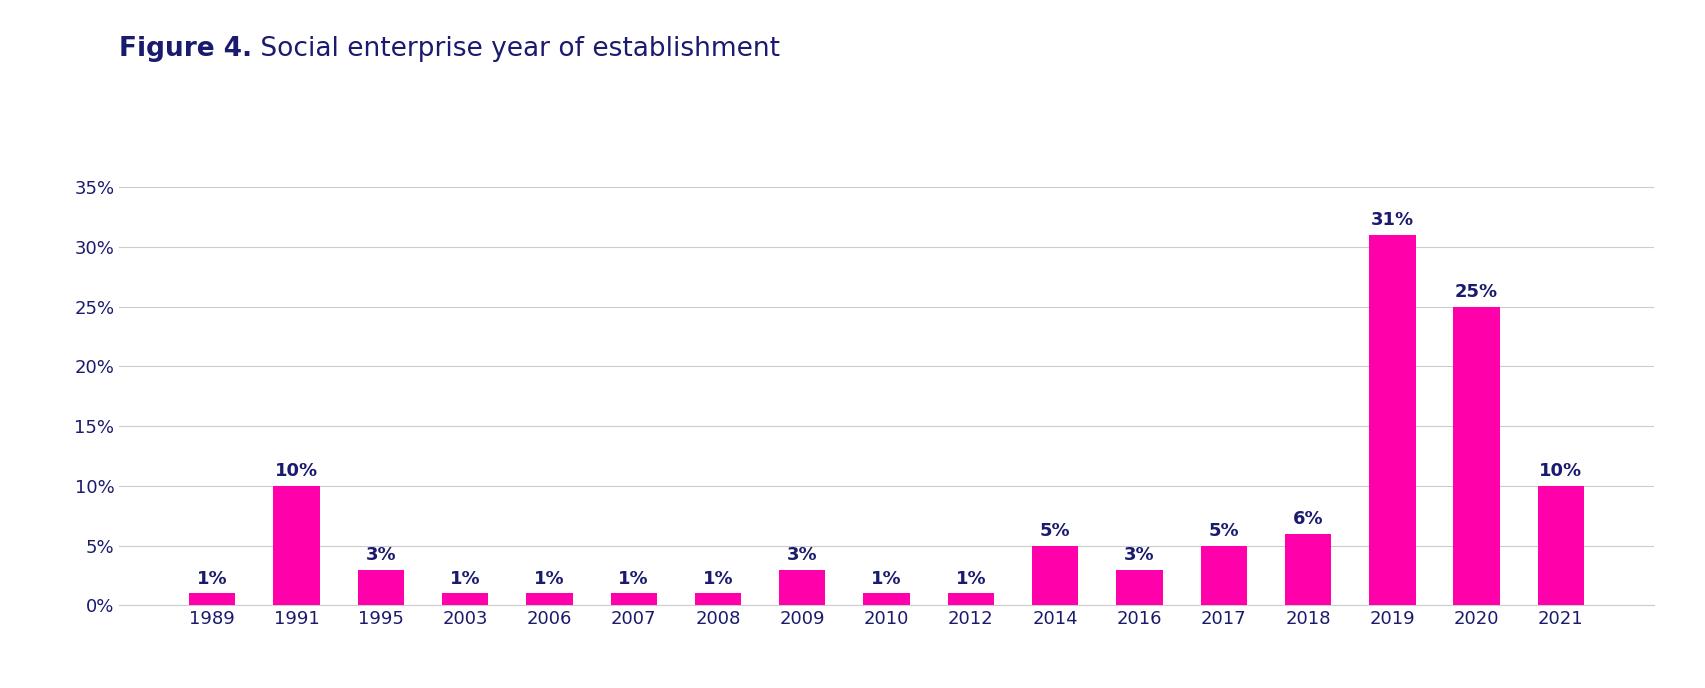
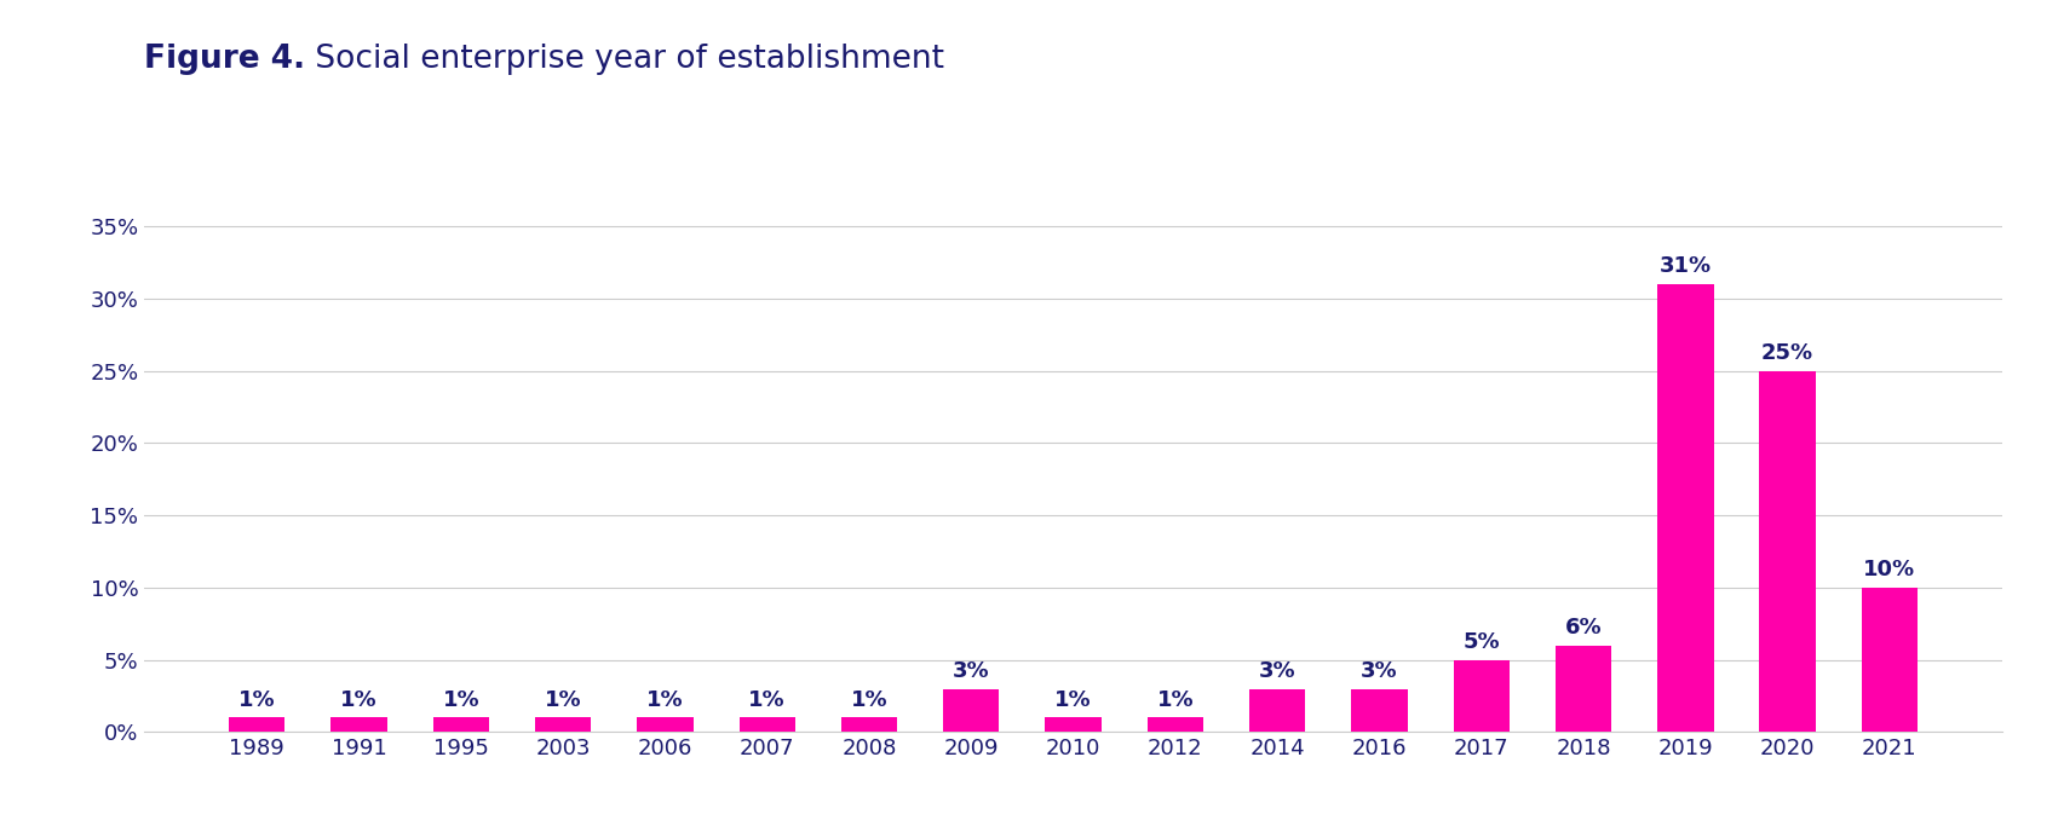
1991: 10% -> 1%
1995: 3% -> 1%
2014: 5% -> 3%
